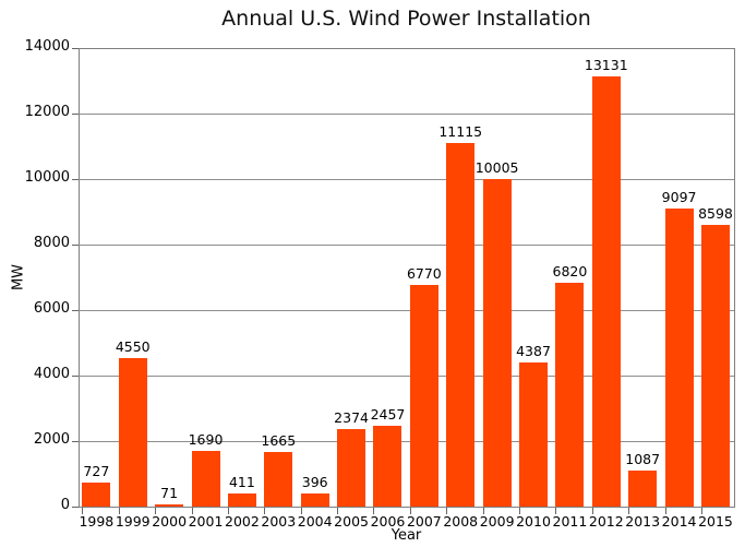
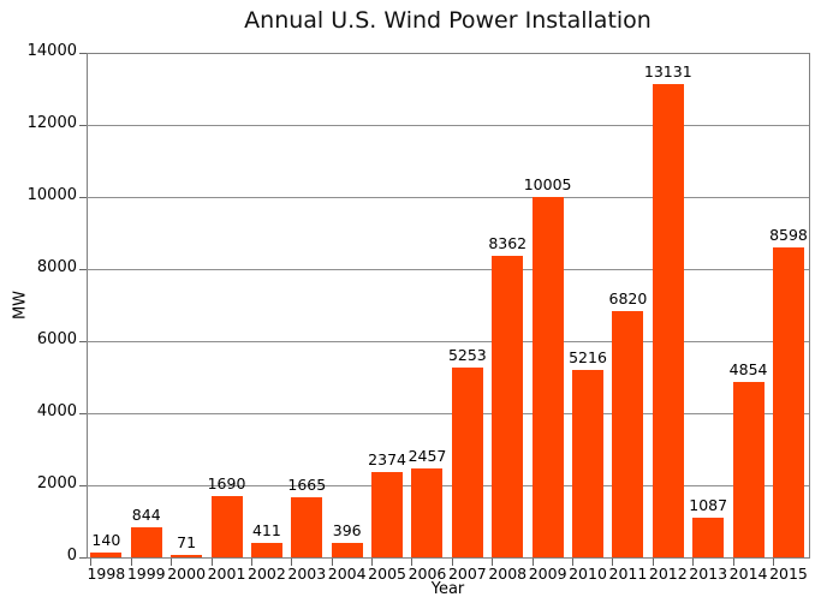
1998: 727 -> 140
1999: 4550 -> 844
2007: 6770 -> 5253
2008: 11115 -> 8362
2010: 4387 -> 5216
2014: 9097 -> 4854
